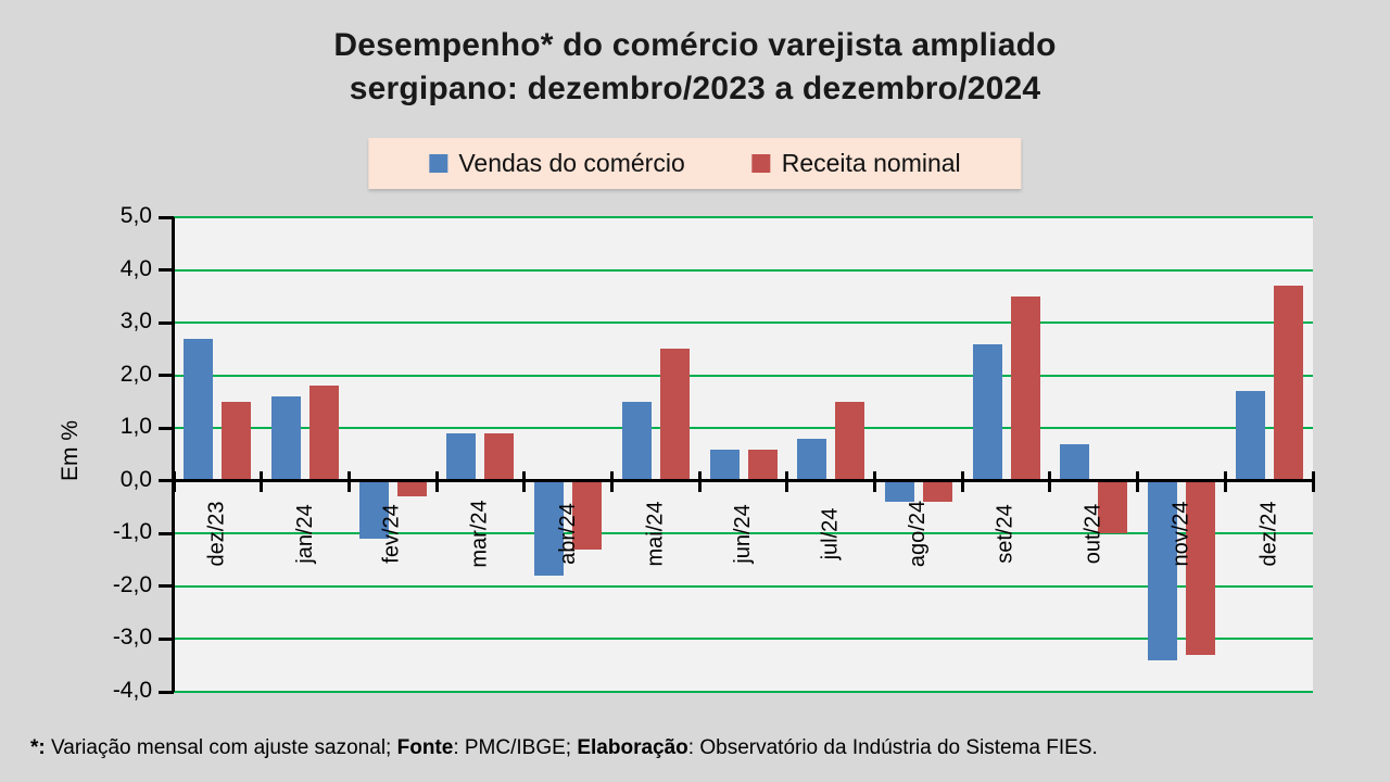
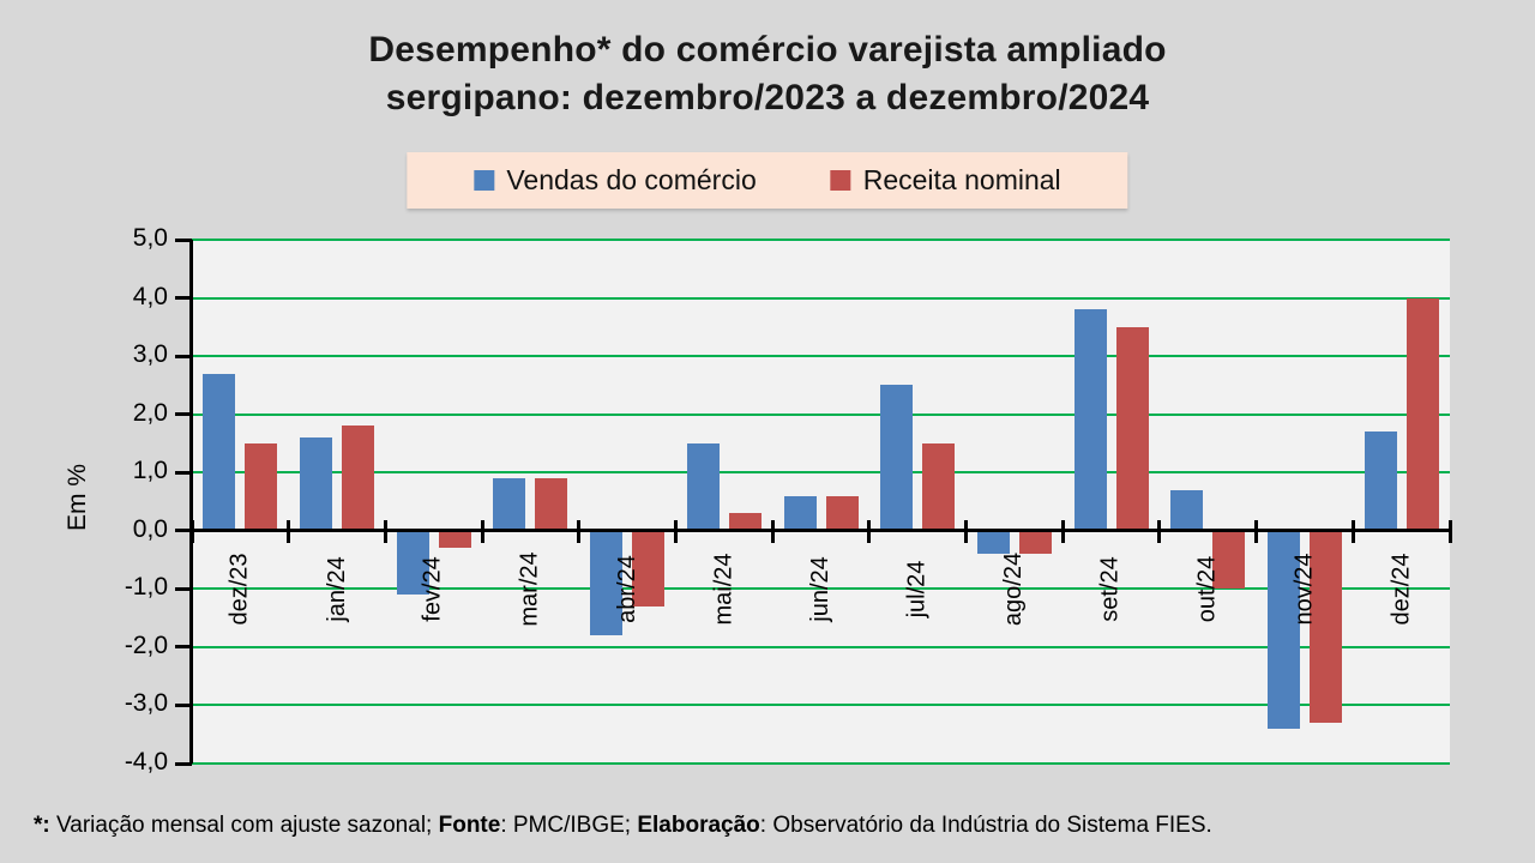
Receita nominal/mai/24: 2,5 -> 0,3
Vendas do comércio/jul/24: 0,8 -> 2,5
Vendas do comércio/set/24: 2,6 -> 3,8
Receita nominal/dez/24: 3,7 -> 4,0
